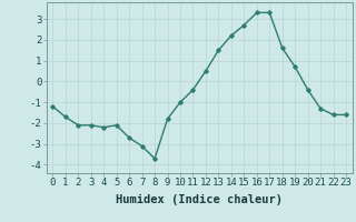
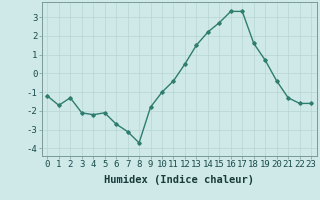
2: -2.1 -> -1.3
